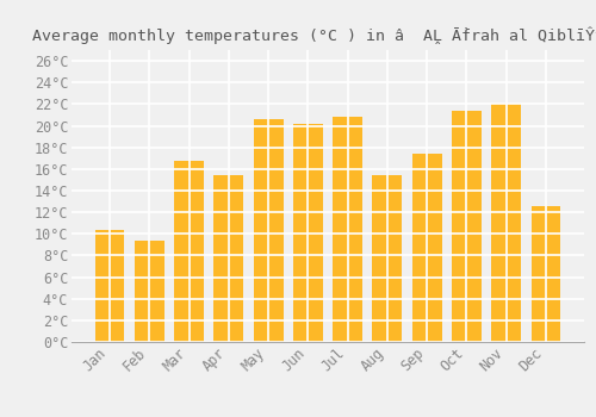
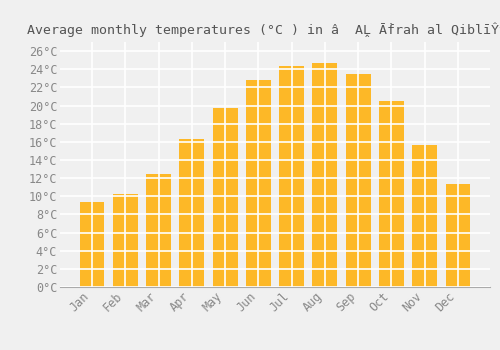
Jan: 10.4°C -> 9.4°C
Feb: 9.4°C -> 10.3°C
Mar: 16.8°C -> 12.4°C
Apr: 15.4°C -> 16.3°C
May: 20.6°C -> 19.7°C
Jun: 20.2°C -> 22.8°C
Jul: 20.8°C -> 24.4°C
Aug: 15.4°C -> 24.7°C
Sep: 17.4°C -> 23.5°C
Oct: 21.4°C -> 20.5°C
Nov: 22.0°C -> 15.7°C
Dec: 12.6°C -> 11.3°C
